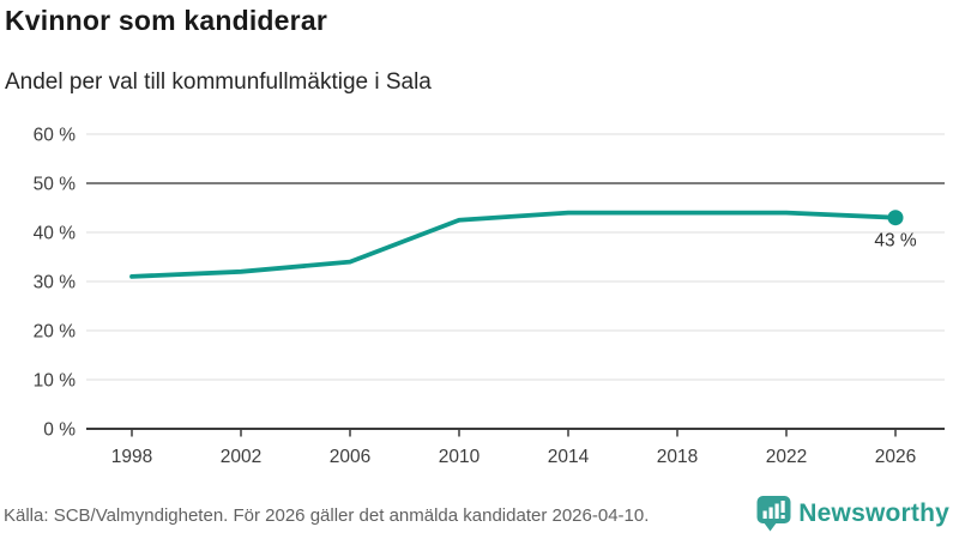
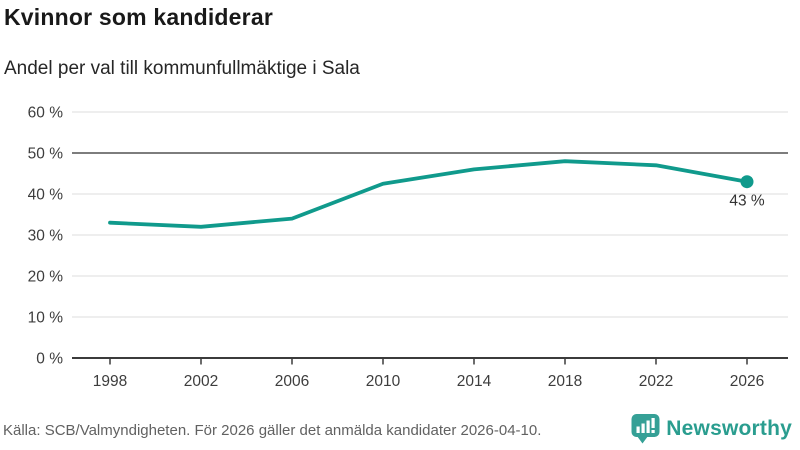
1998: 31% -> 33%
2014: 44% -> 46%
2018: 44% -> 48%
2022: 44% -> 47%
